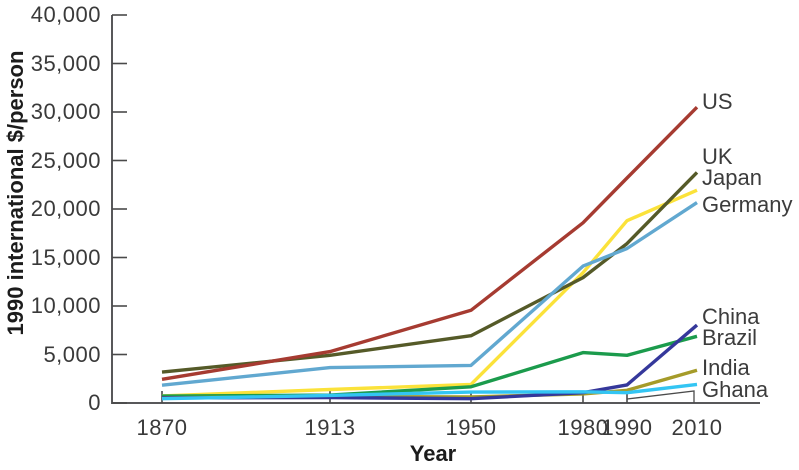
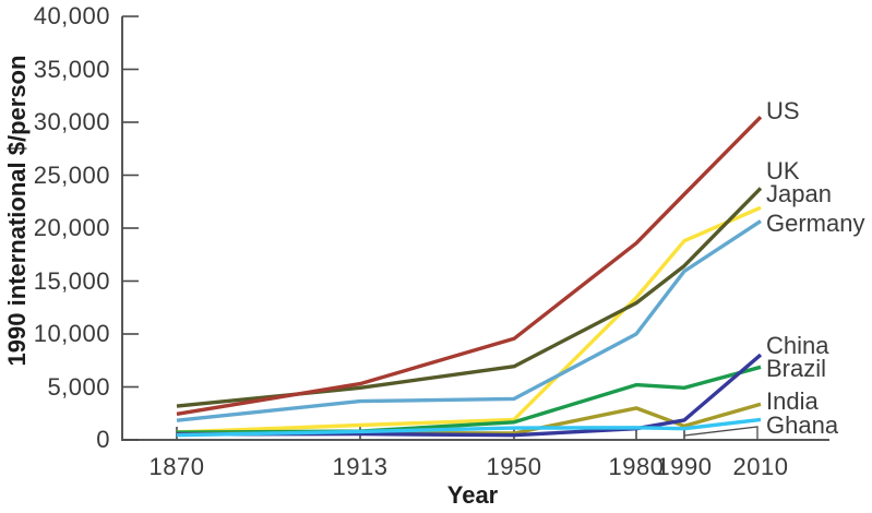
Germany/1980: 14000 -> 10000
India/1980: 1000 -> 3000
